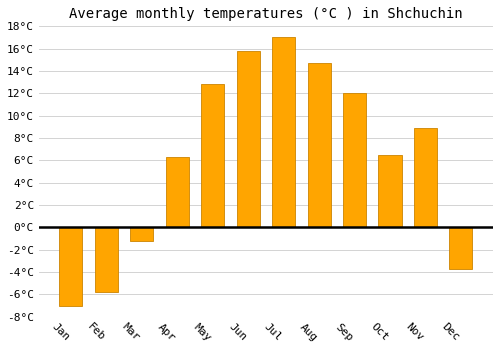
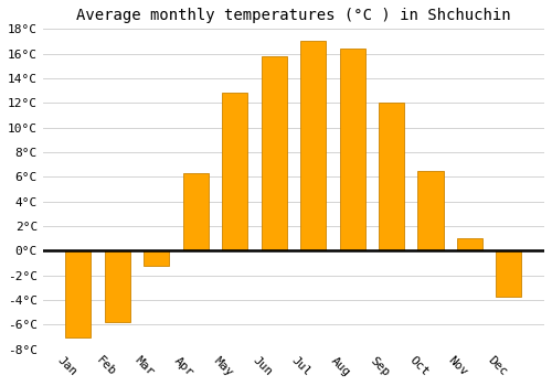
Aug: 14.7°C -> 16.4°C
Nov: 8.9°C -> 1.0°C
